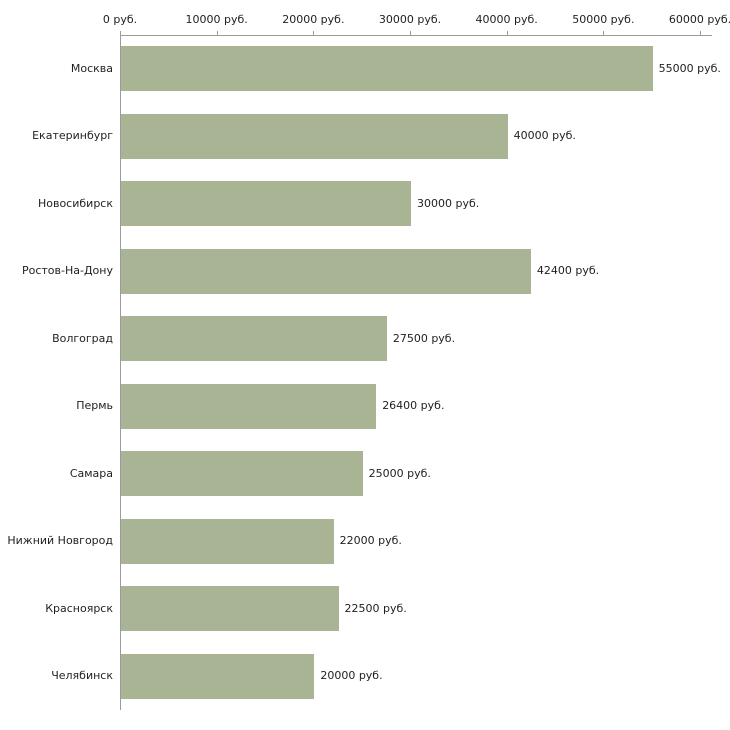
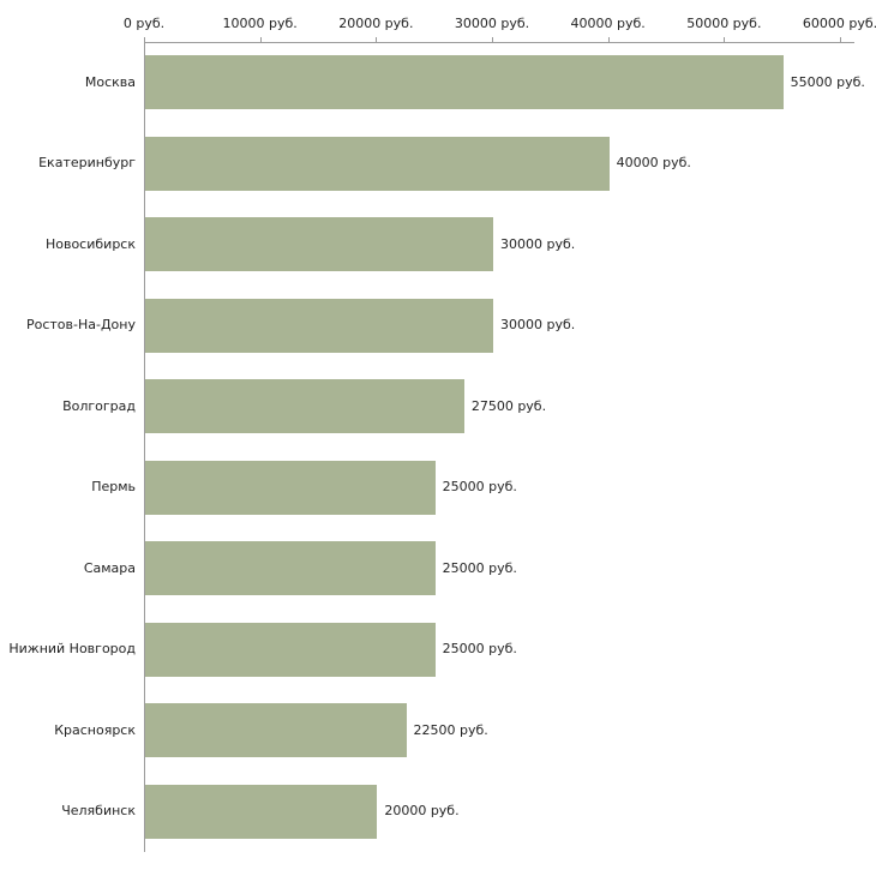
Ростов-На-Дону: 42400 -> 30000
Пермь: 26400 -> 25000
Нижний Новгород: 22000 -> 25000
